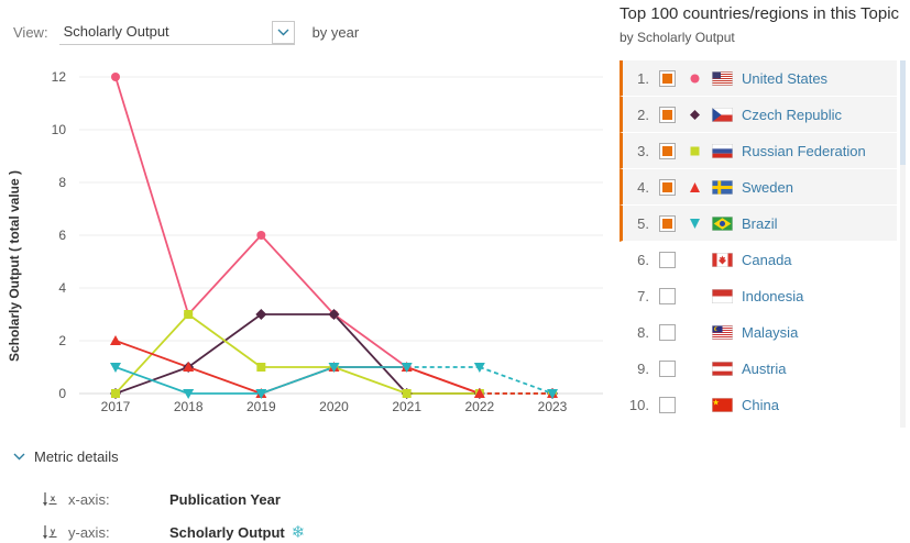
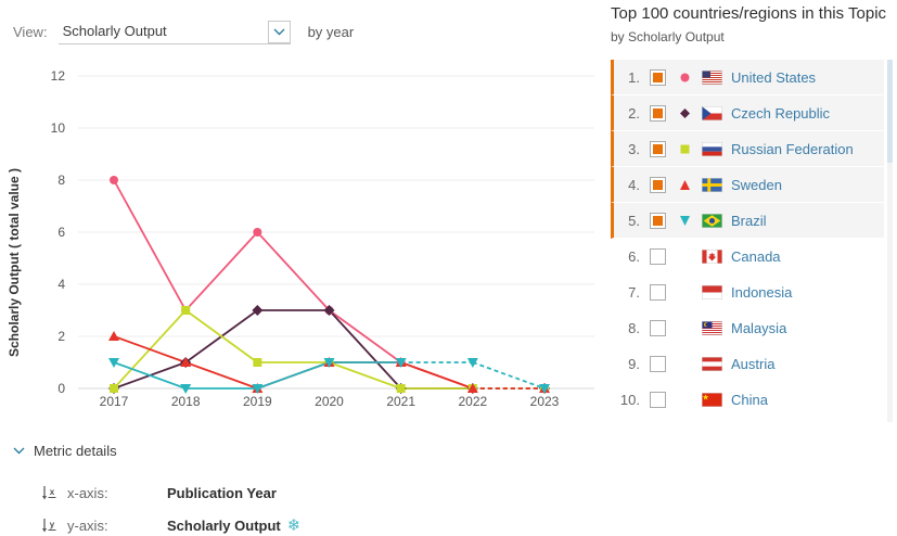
United States/2017: 12 -> 8
